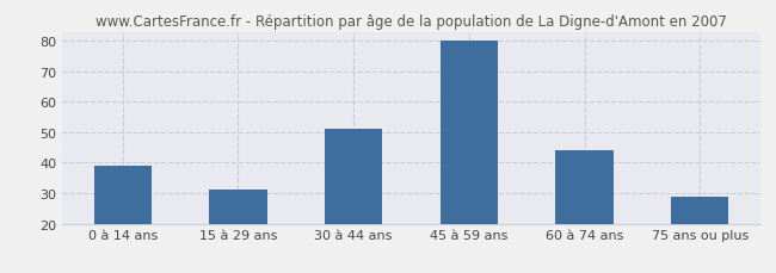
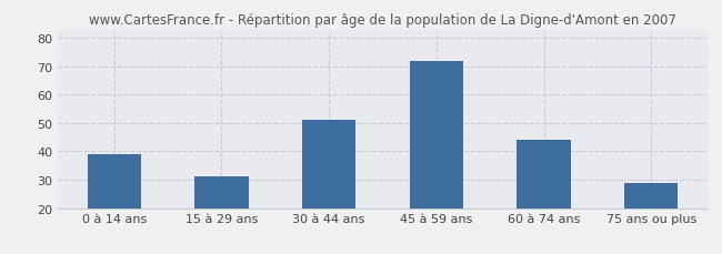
45 à 59 ans: 80 -> 72
